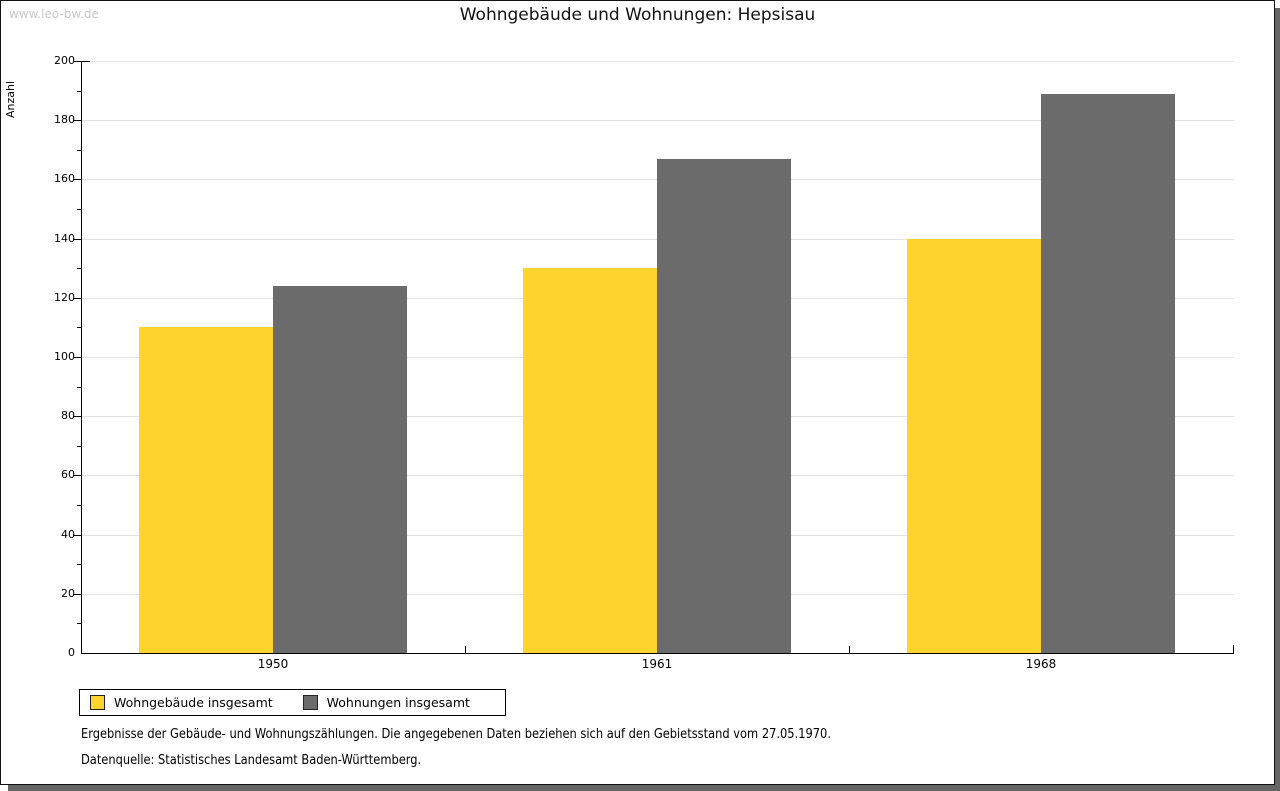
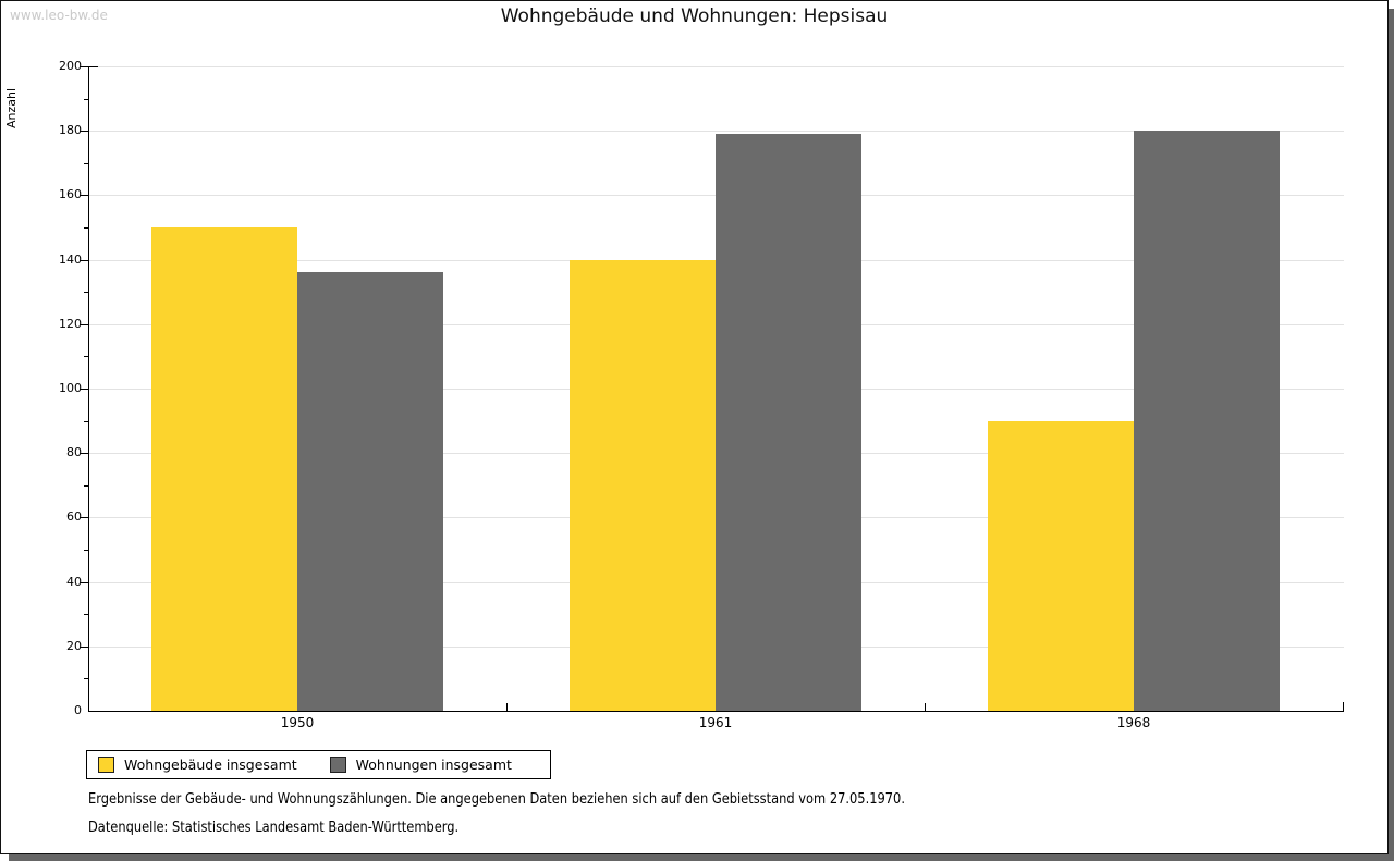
Wohngebäude insgesamt/1950: 110 -> 150
Wohnungen insgesamt/1950: 124 -> 136
Wohngebäude insgesamt/1961: 130 -> 140
Wohnungen insgesamt/1961: 167 -> 179
Wohngebäude insgesamt/1968: 140 -> 90
Wohnungen insgesamt/1968: 189 -> 180
